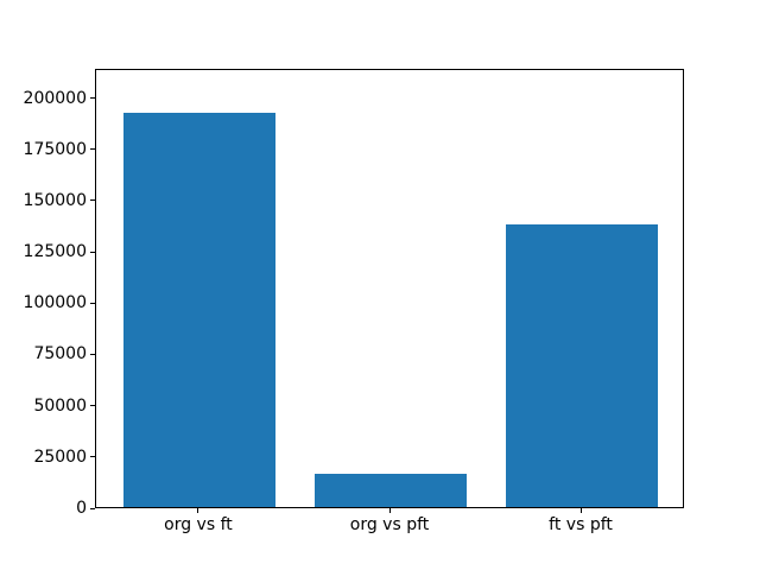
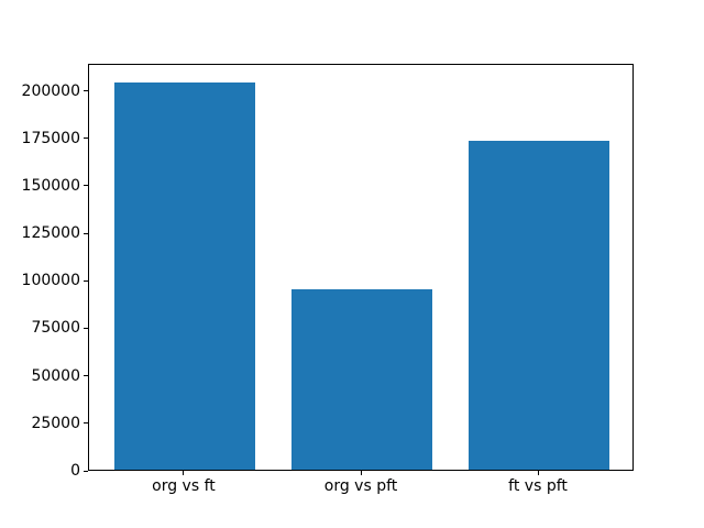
org vs ft: 192000 -> 204000
org vs pft: 16000 -> 95000
ft vs pft: 138000 -> 173000
